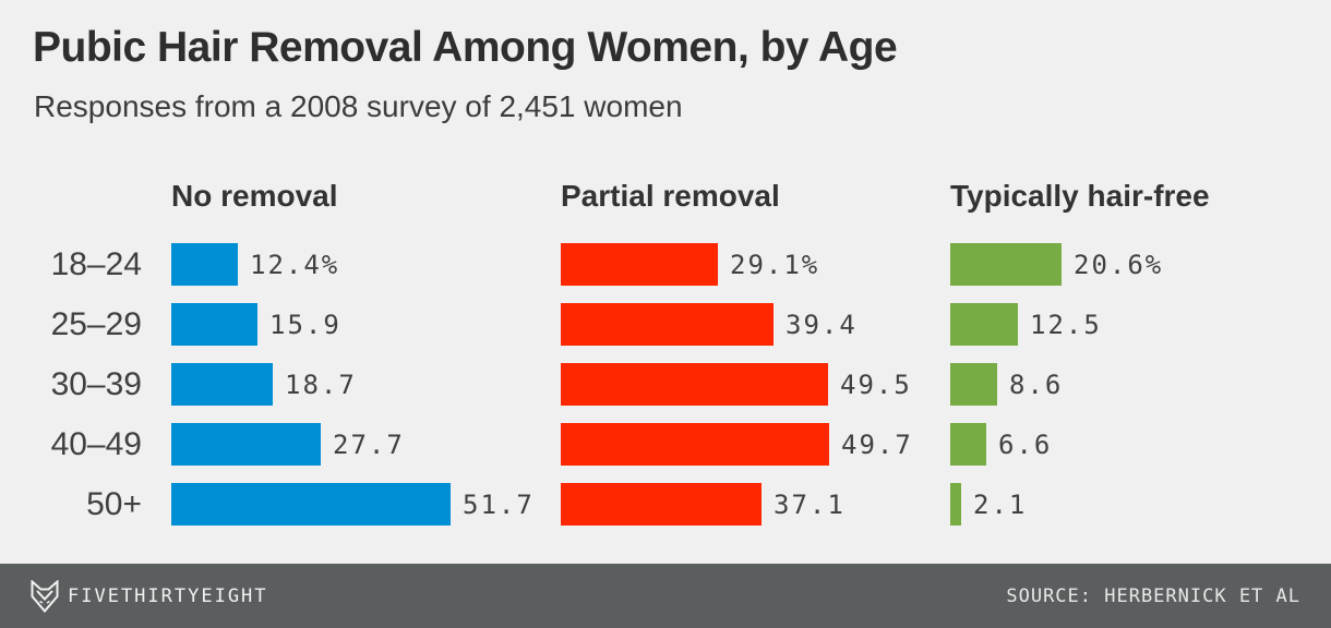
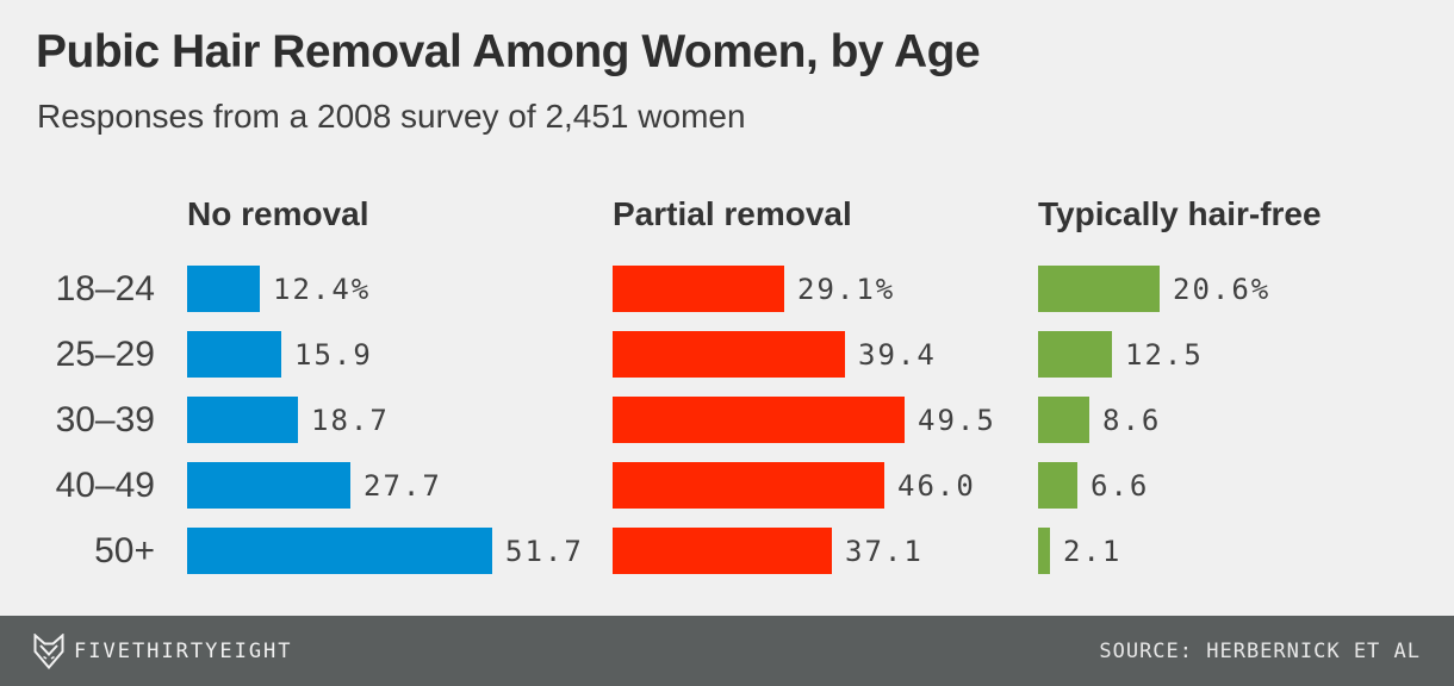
Partial removal/40–49: 49.7 -> 46.0
